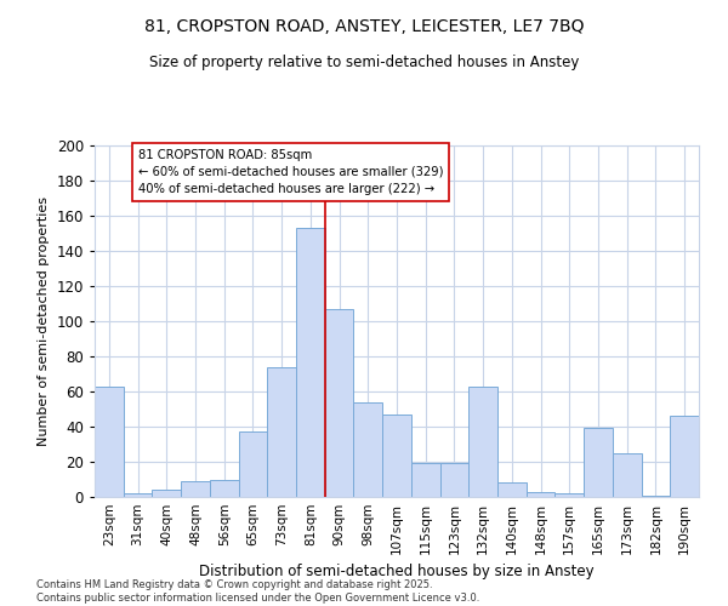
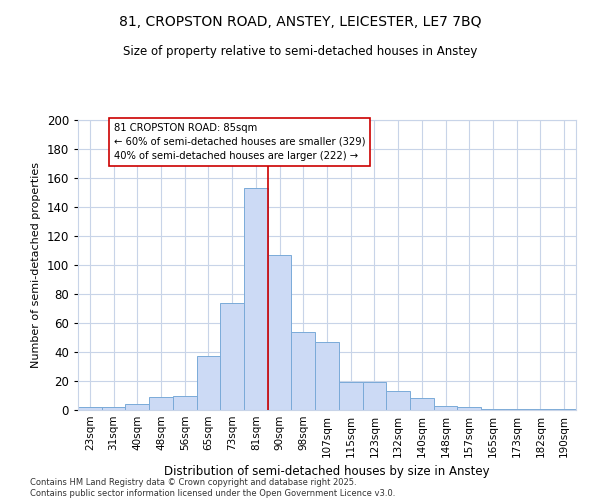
23sqm: 63 -> 2
132sqm: 63 -> 13
165sqm: 39 -> 1
173sqm: 25 -> 1
190sqm: 46 -> 1
